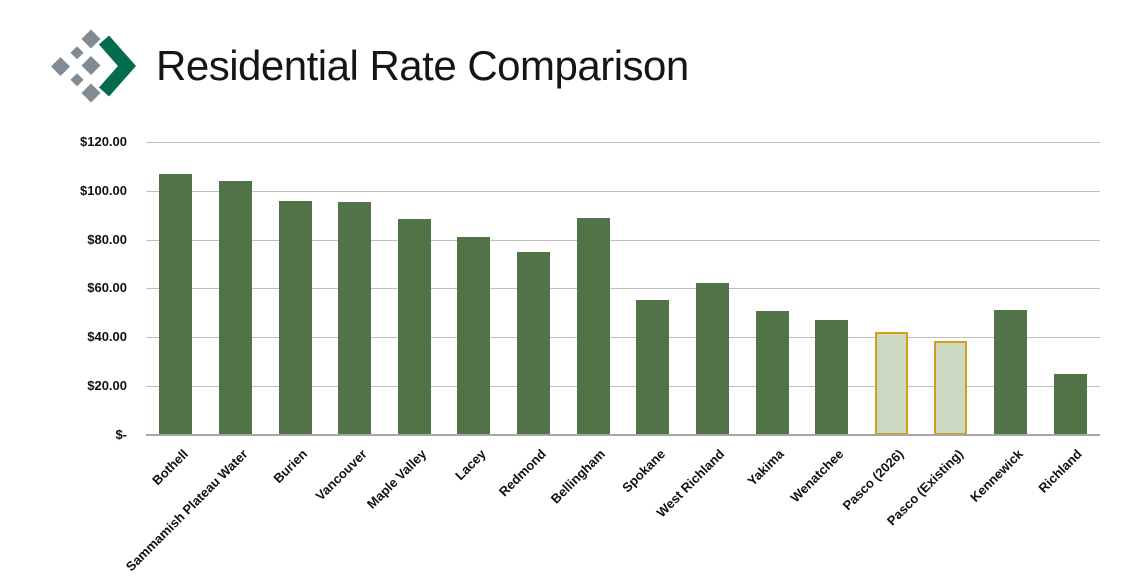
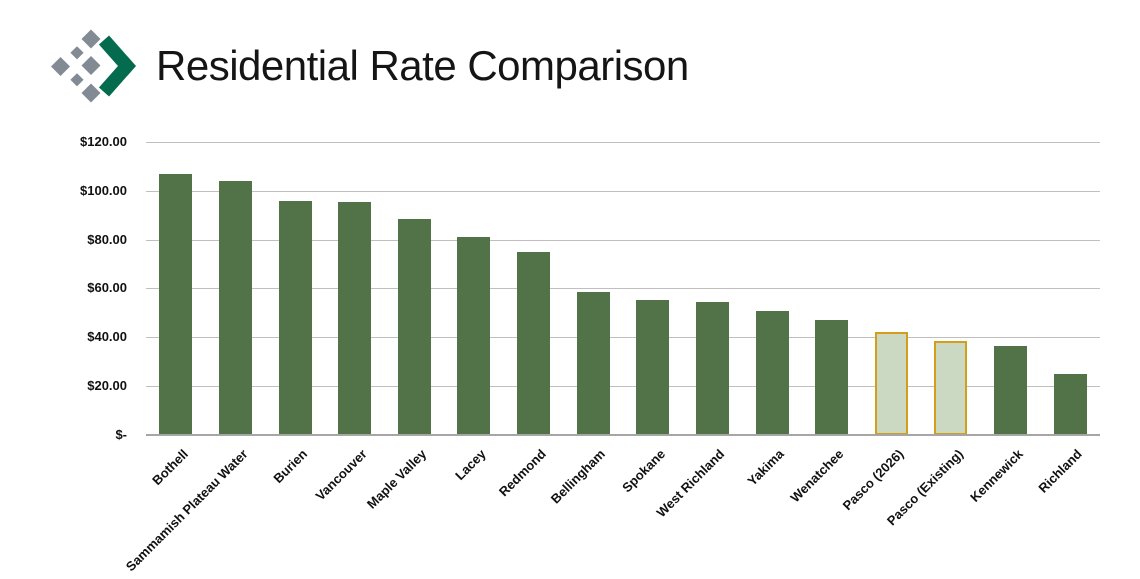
Bellingham: $89 -> $58
West Richland: $62 -> $54
Kennewick: $51 -> $36
